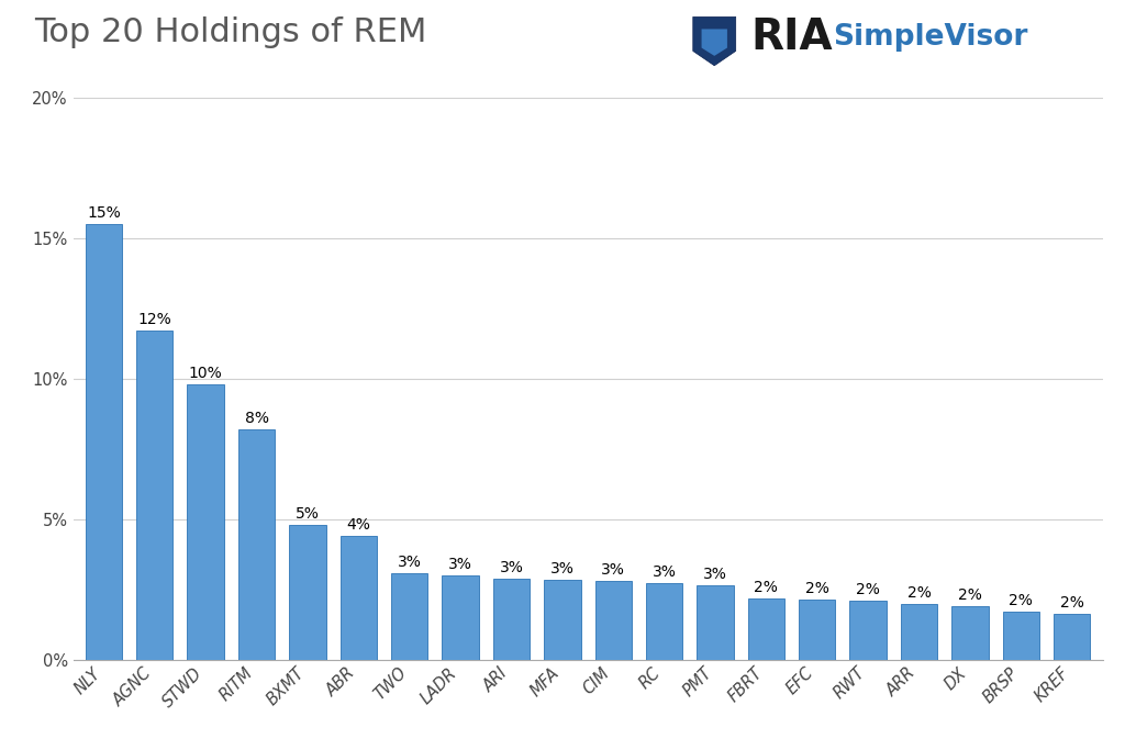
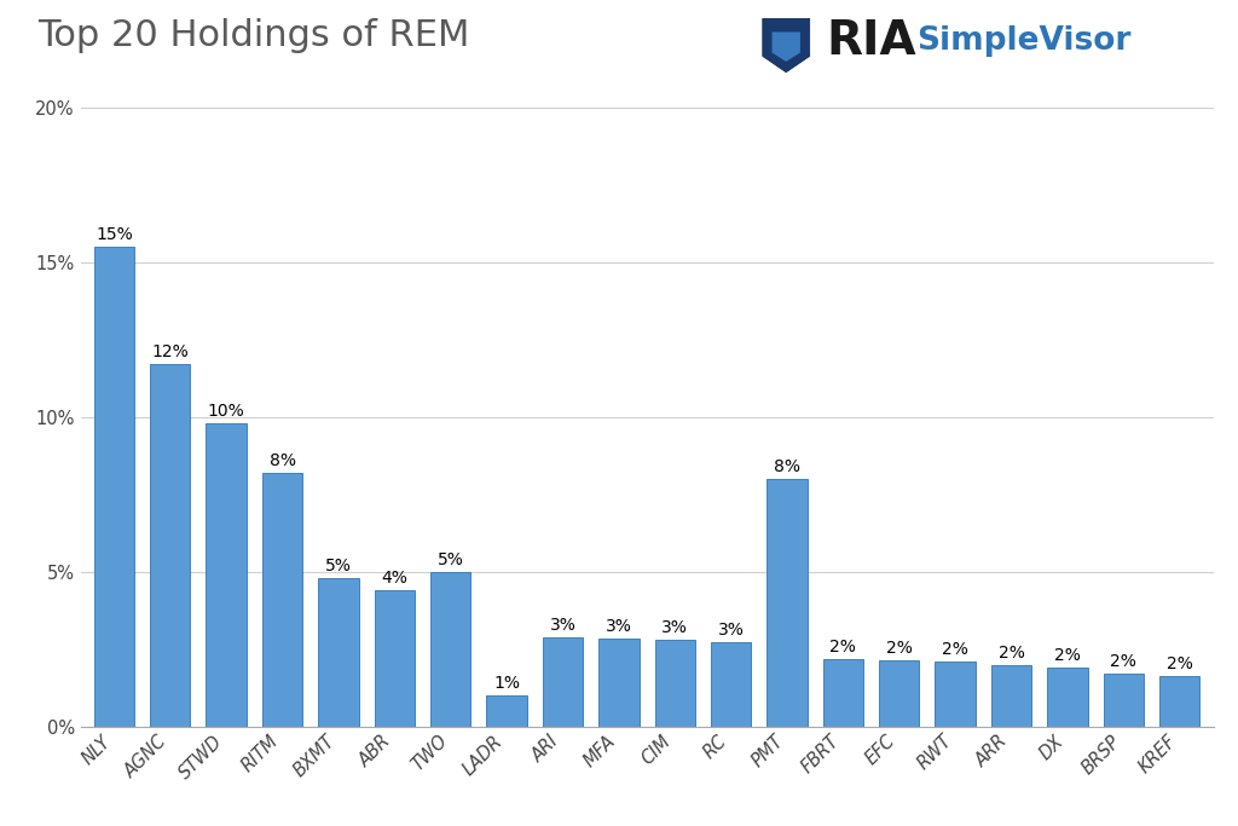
TWO: 3% -> 5%
LADR: 3% -> 1%
PMT: 3% -> 8%
